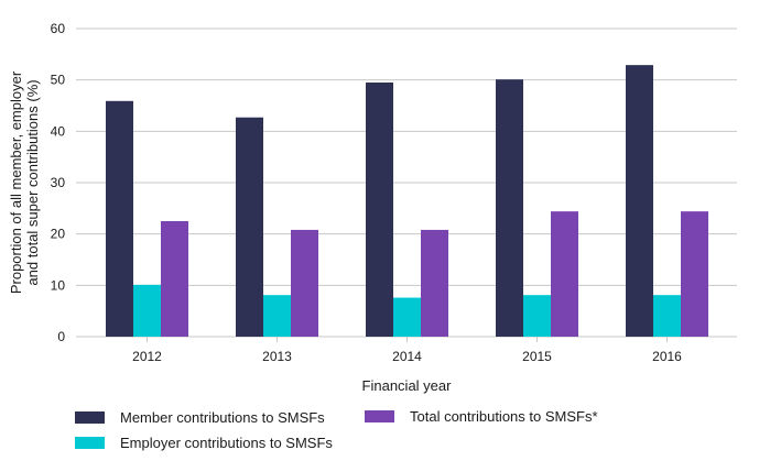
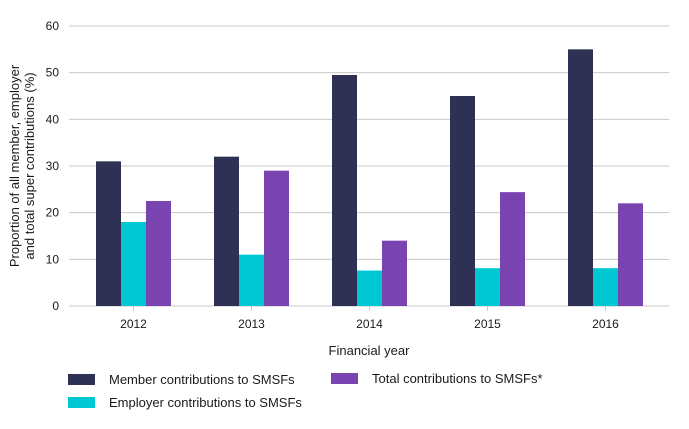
Member contributions to SMSFs/2012: 46 -> 31
Employer contributions to SMSFs/2012: 10 -> 18
Member contributions to SMSFs/2013: 43 -> 32
Employer contributions to SMSFs/2013: 8 -> 11
Total contributions to SMSFs*/2013: 21 -> 29
Total contributions to SMSFs*/2014: 21 -> 14
Member contributions to SMSFs/2015: 50 -> 45
Member contributions to SMSFs/2016: 53 -> 55
Total contributions to SMSFs*/2016: 24 -> 22
